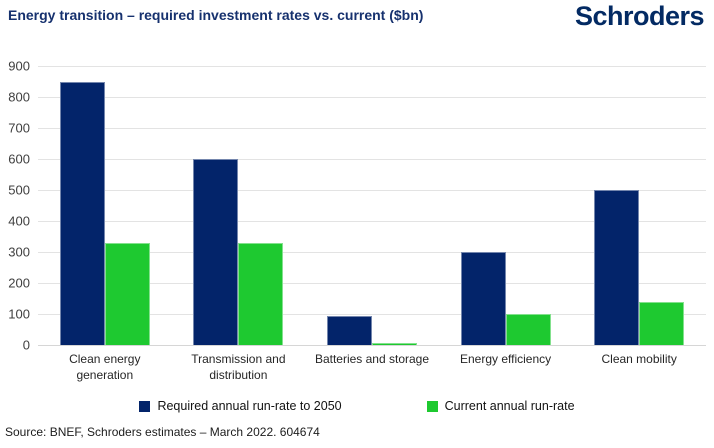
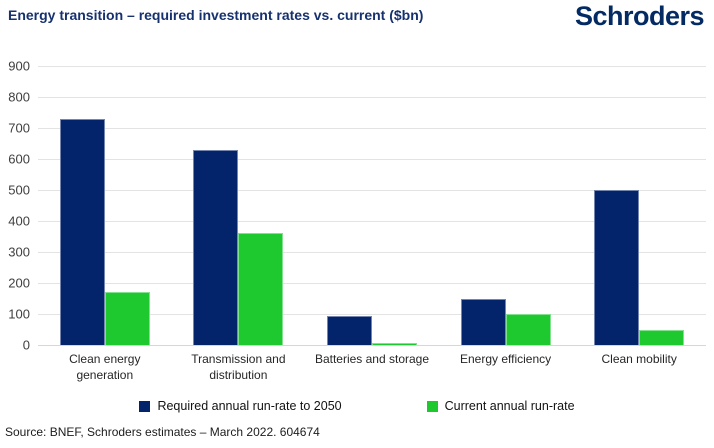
Required annual run-rate to 2050/Clean energy generation: 850 -> 730
Current annual run-rate/Clean energy generation: 330 -> 170
Required annual run-rate to 2050/Transmission and distribution: 600 -> 630
Current annual run-rate/Transmission and distribution: 330 -> 360
Required annual run-rate to 2050/Energy efficiency: 300 -> 150
Current annual run-rate/Clean mobility: 140 -> 50
